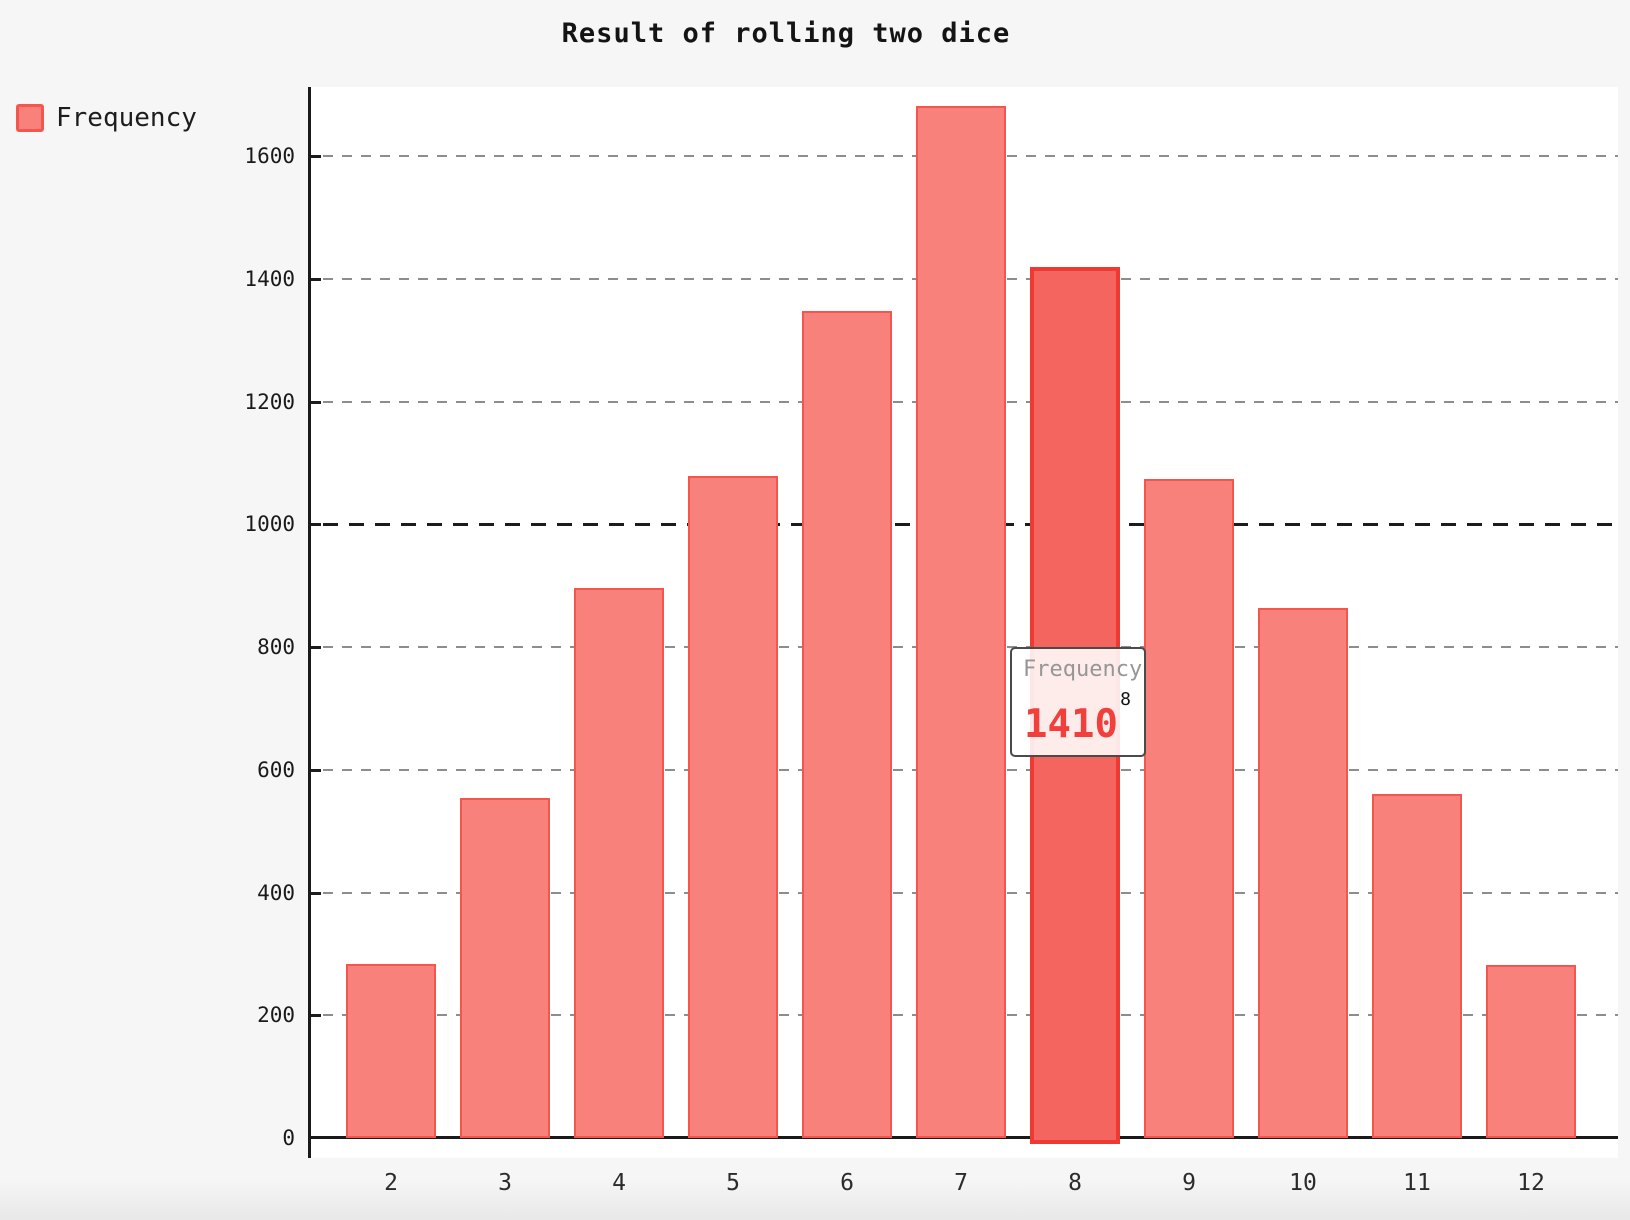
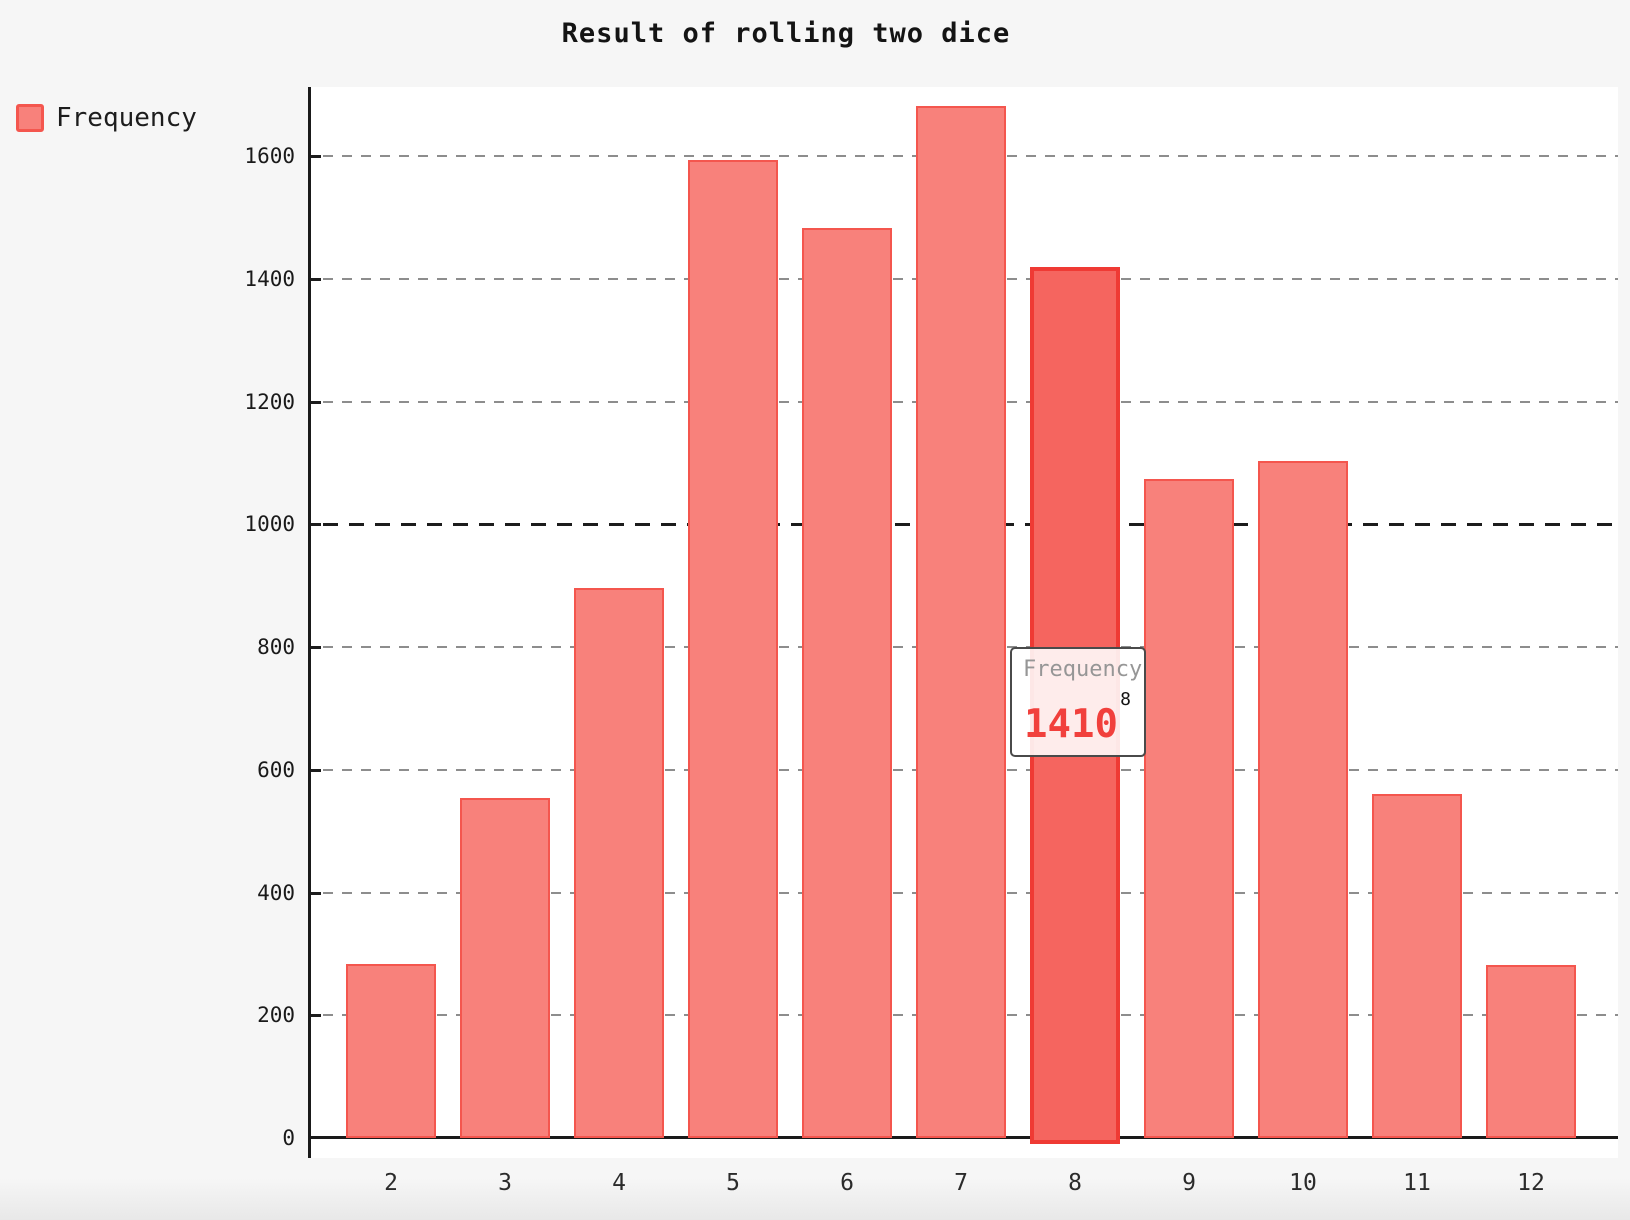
5: 1080 -> 1590
6: 1340 -> 1480
10: 860 -> 1100
